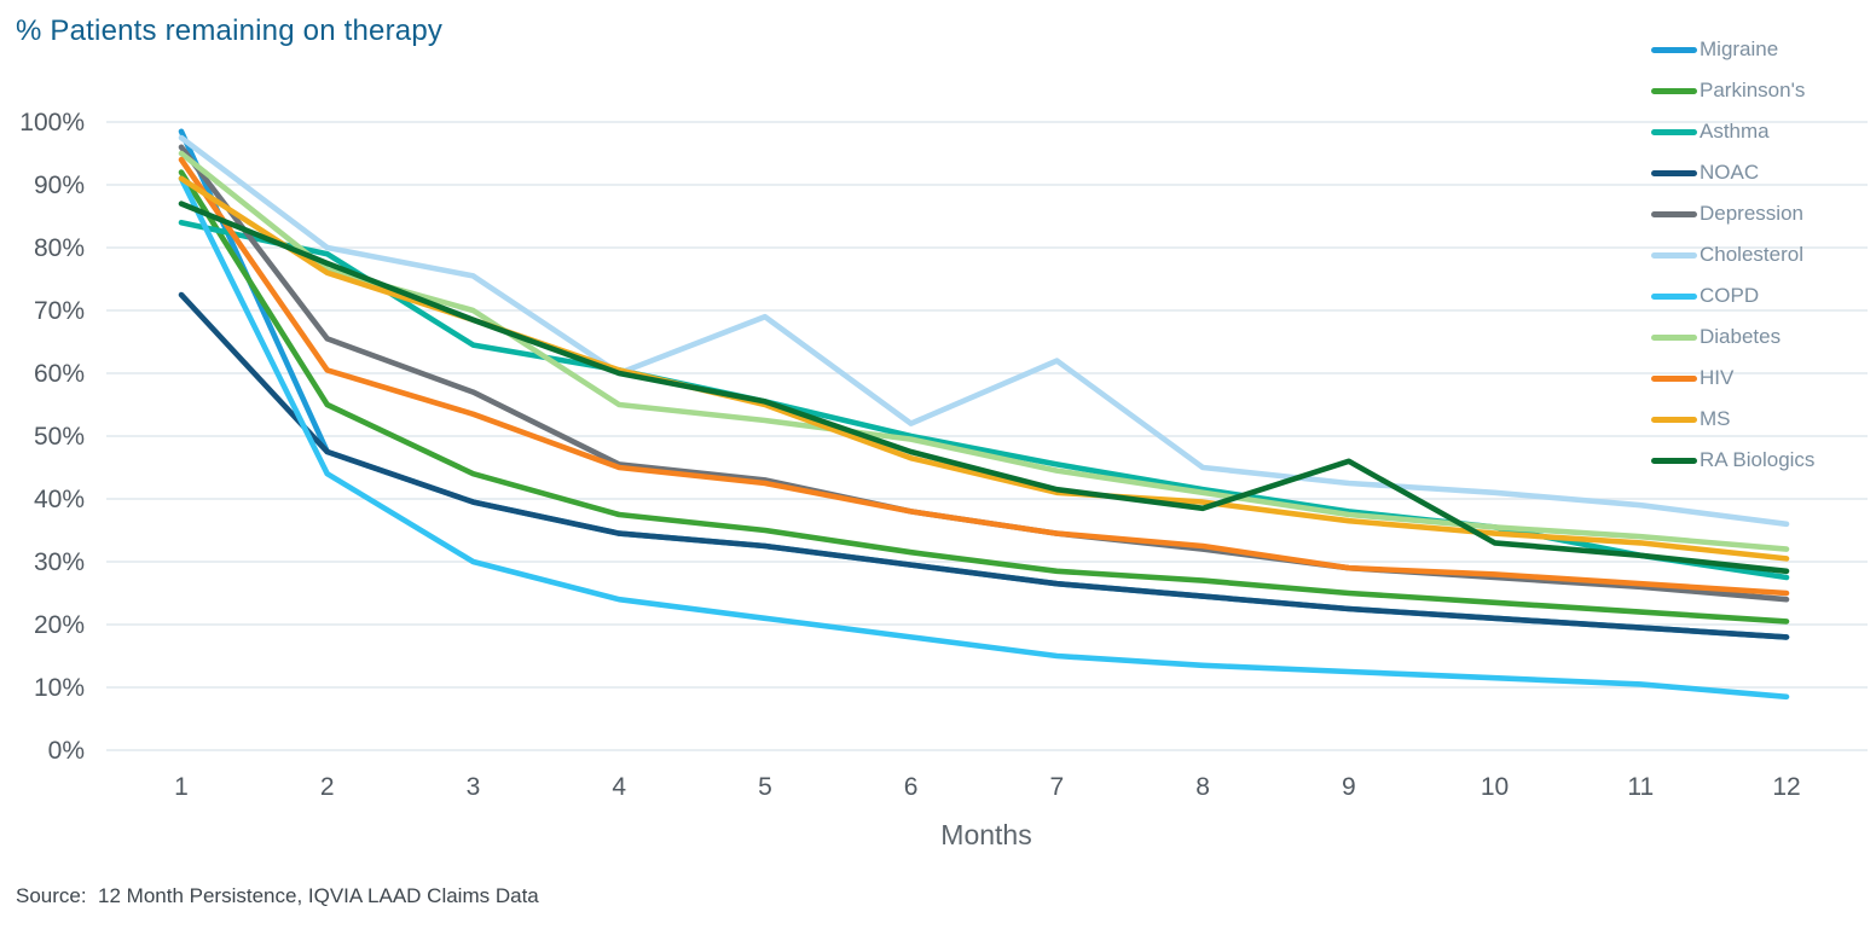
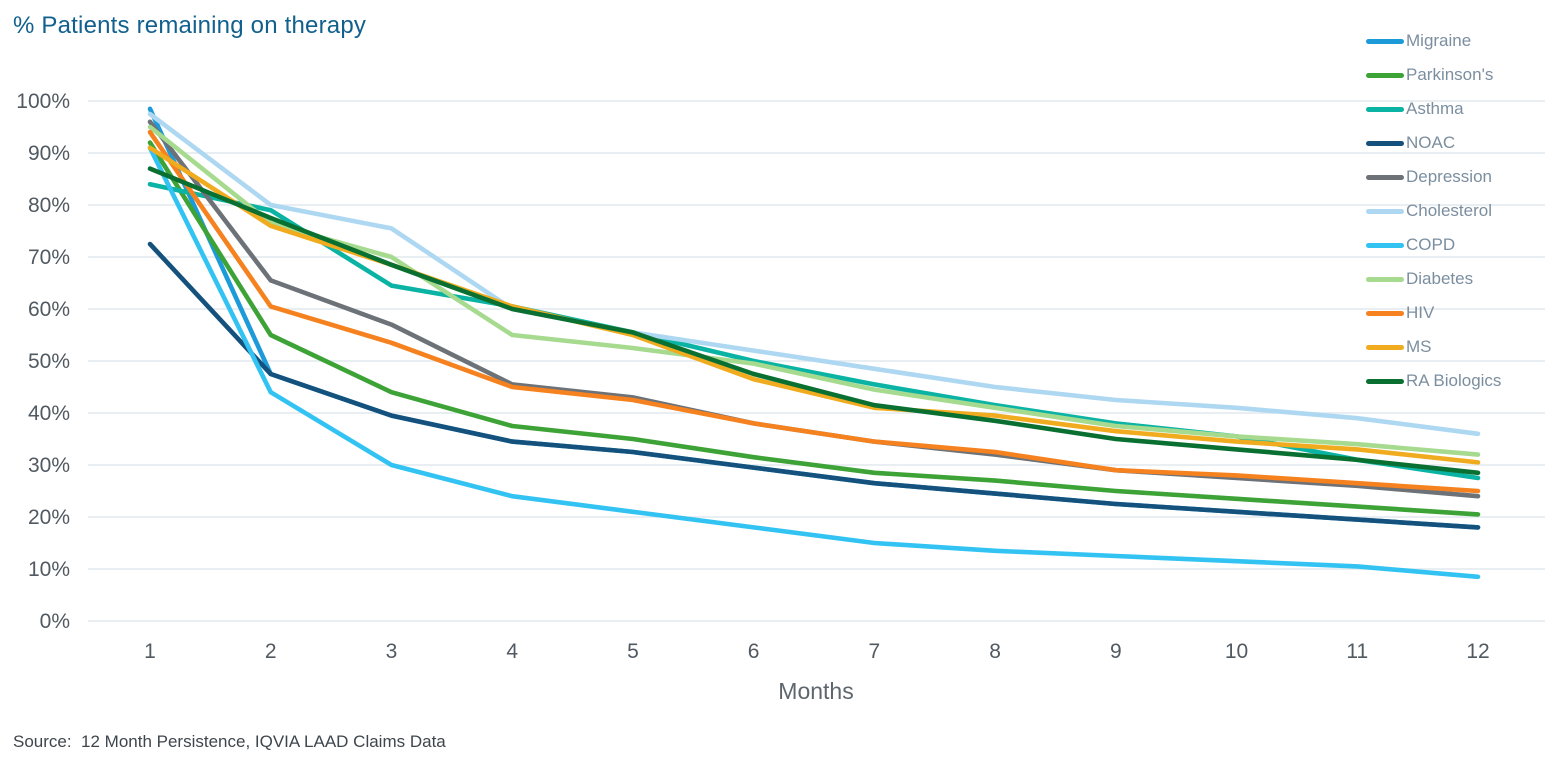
Cholesterol/5: 69% -> 56%
Cholesterol/7: 62% -> 48%
RA Biologics/9: 46% -> 35%
